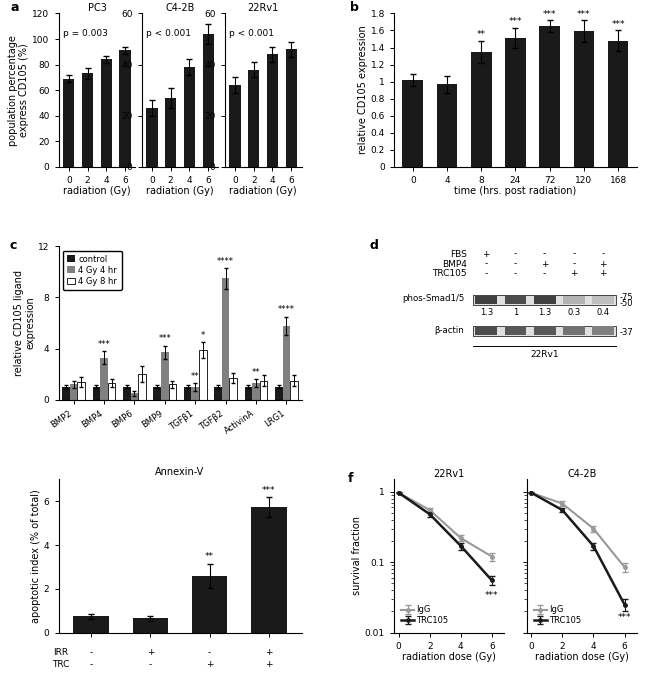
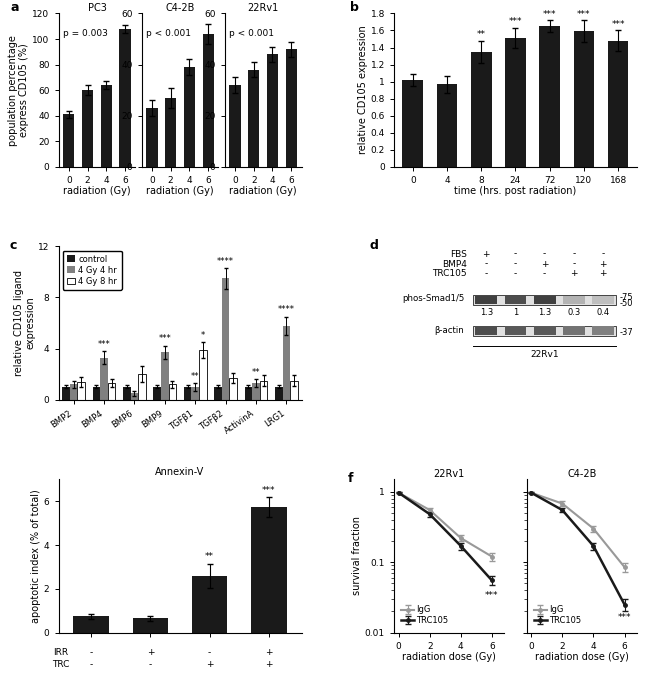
PC3/0: 69 -> 41
PC3/2: 73 -> 60
PC3/4: 84 -> 64
PC3/6: 91 -> 108
